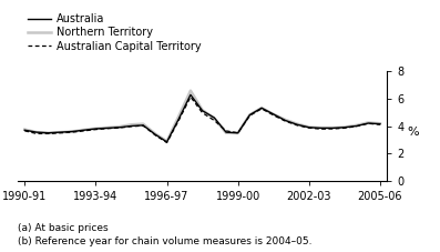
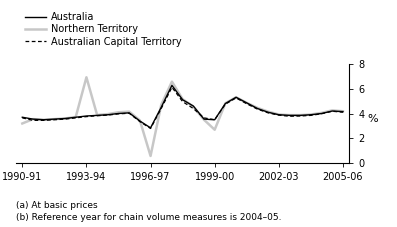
Northern Territory/1990-91: 3.8 -> 3.2
Northern Territory/1993-94: 3.8 -> 6.9
Northern Territory/1996-97: 2.9 -> 0.6
Northern Territory/1999-00: 3.5 -> 2.7
